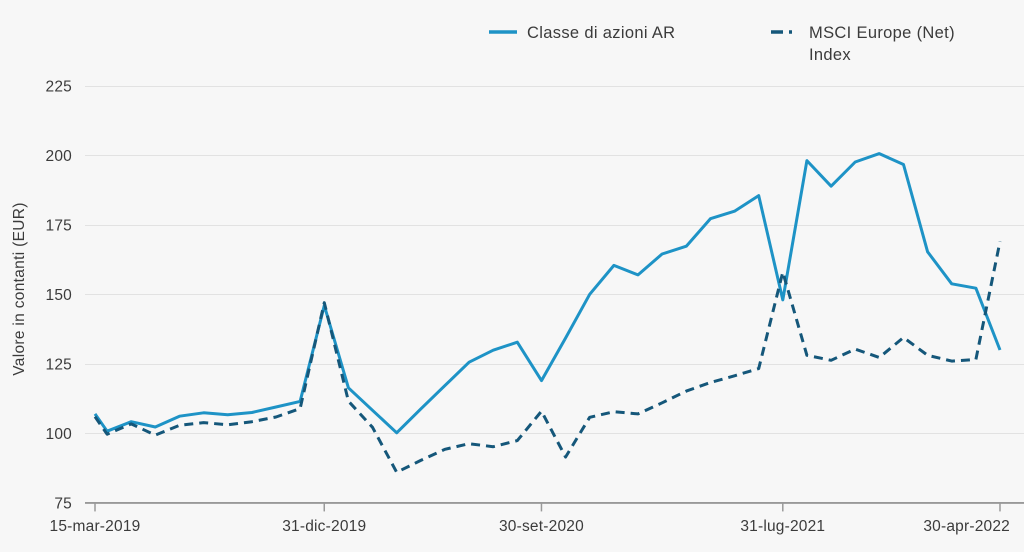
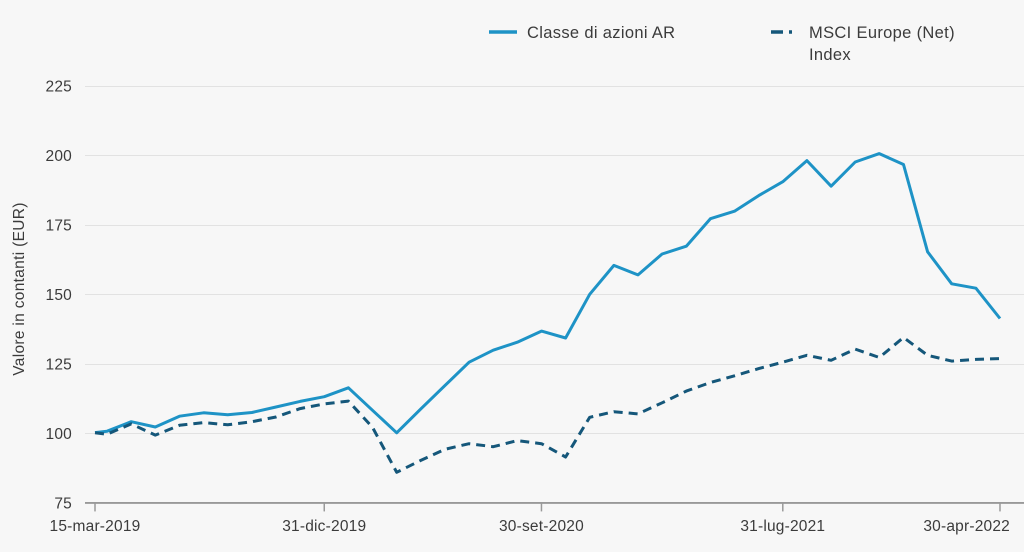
Classe di azioni AR/15-mar-2019: 107 -> 100
MSCI Europe (Net) Index/15-mar-2019: 106 -> 100
Classe di azioni AR/31-dic-2019: 146 -> 113
MSCI Europe (Net) Index/31-dic-2019: 147 -> 111
Classe di azioni AR/30-set-2020: 119 -> 137
MSCI Europe (Net) Index/30-set-2020: 108 -> 96
Classe di azioni AR/31-lug-2021: 148 -> 190
MSCI Europe (Net) Index/31-lug-2021: 158 -> 126
Classe di azioni AR/30-apr-2022: 130 -> 141
MSCI Europe (Net) Index/30-apr-2022: 169 -> 127
